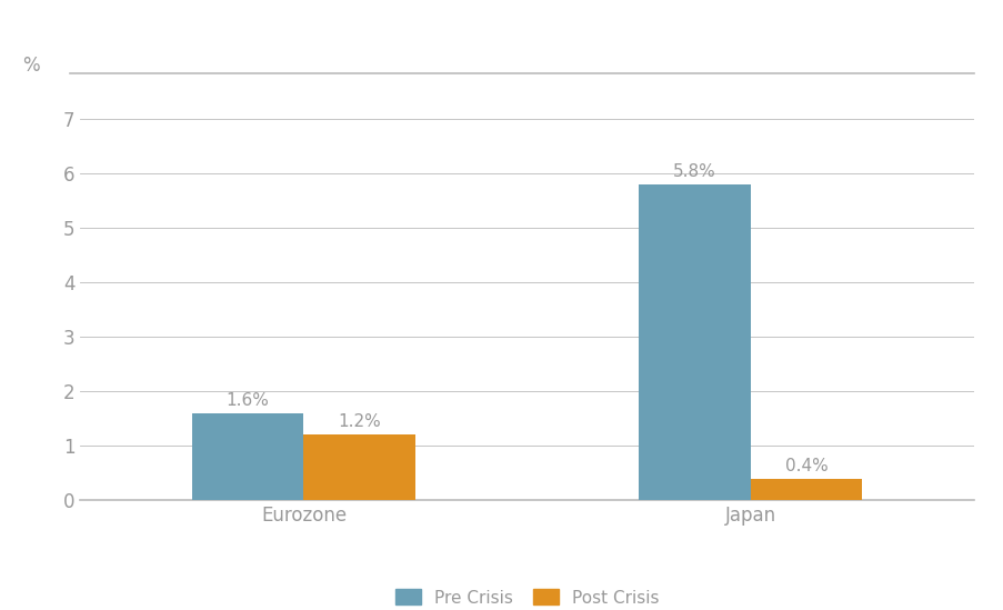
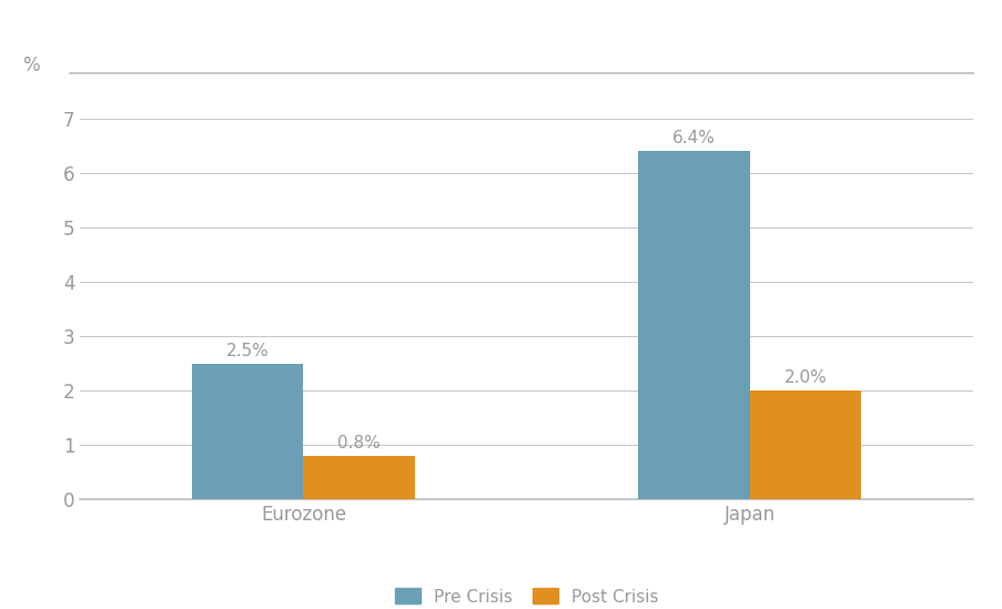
Pre Crisis/Eurozone: 1.6% -> 2.5%
Post Crisis/Eurozone: 1.2% -> 0.8%
Pre Crisis/Japan: 5.8% -> 6.4%
Post Crisis/Japan: 0.4% -> 2.0%
